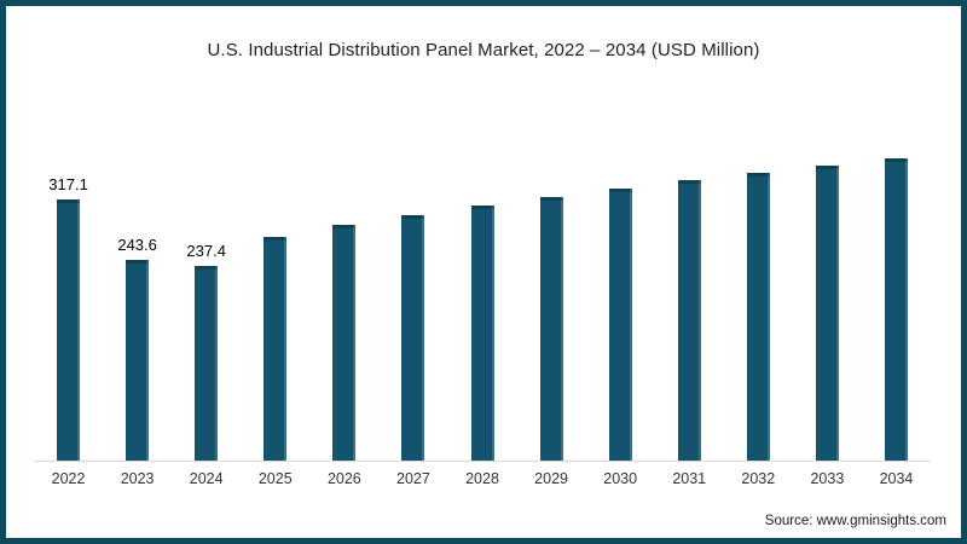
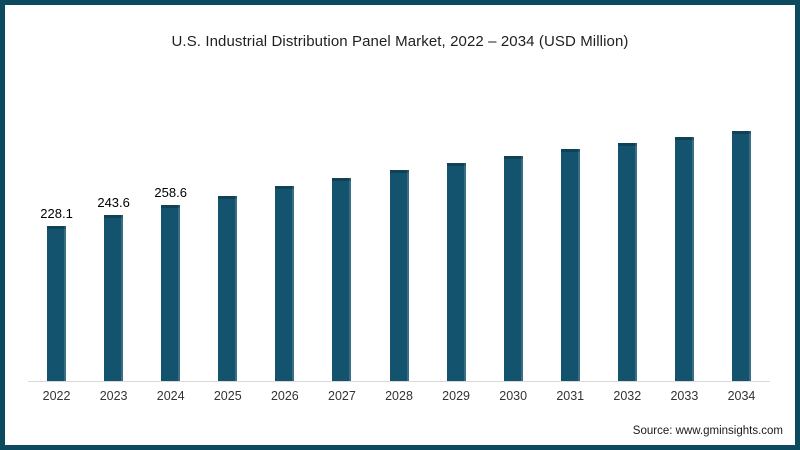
2022: 317.1 -> 228.1
2024: 237.4 -> 258.6
